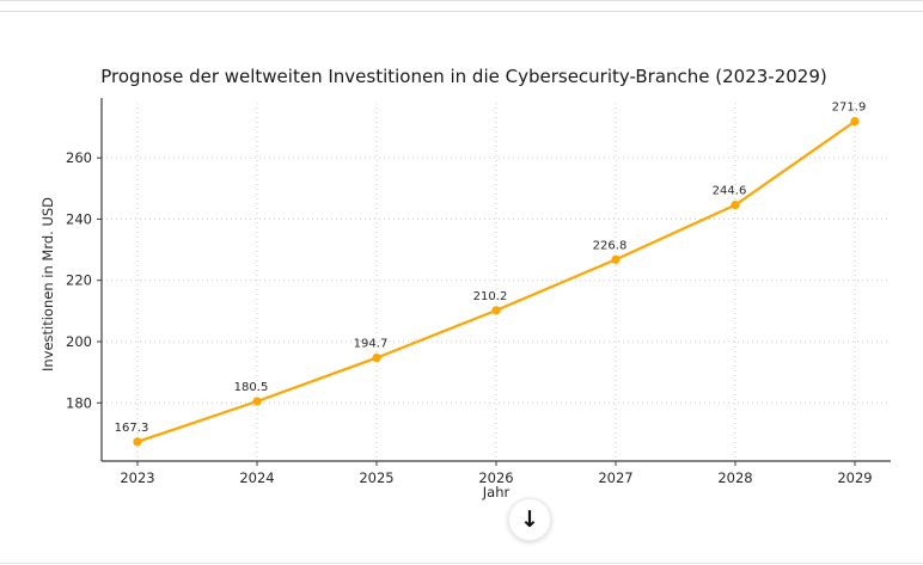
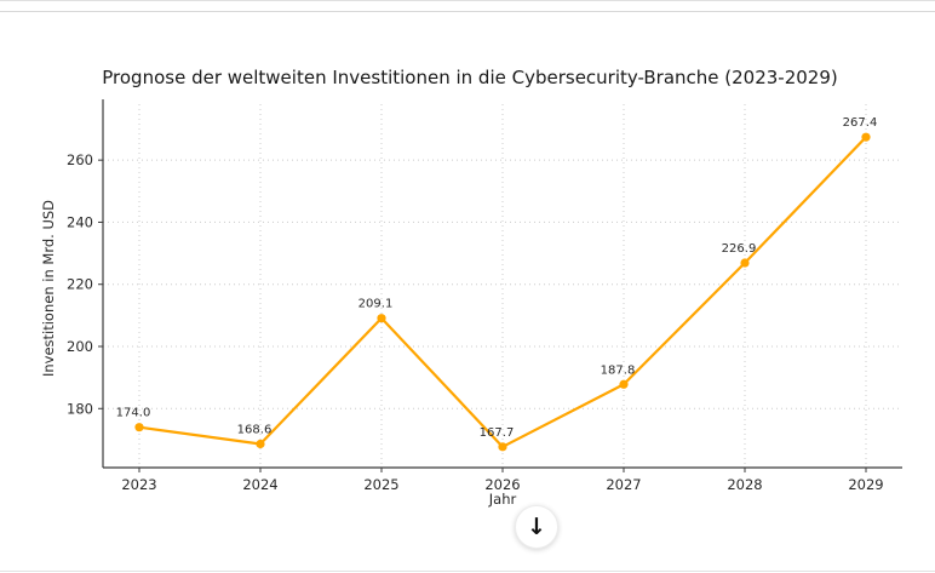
2023: 167.3 -> 174.0
2024: 180.5 -> 168.6
2025: 194.7 -> 209.1
2026: 210.2 -> 167.7
2027: 226.8 -> 187.8
2028: 244.6 -> 226.9
2029: 271.9 -> 267.4
